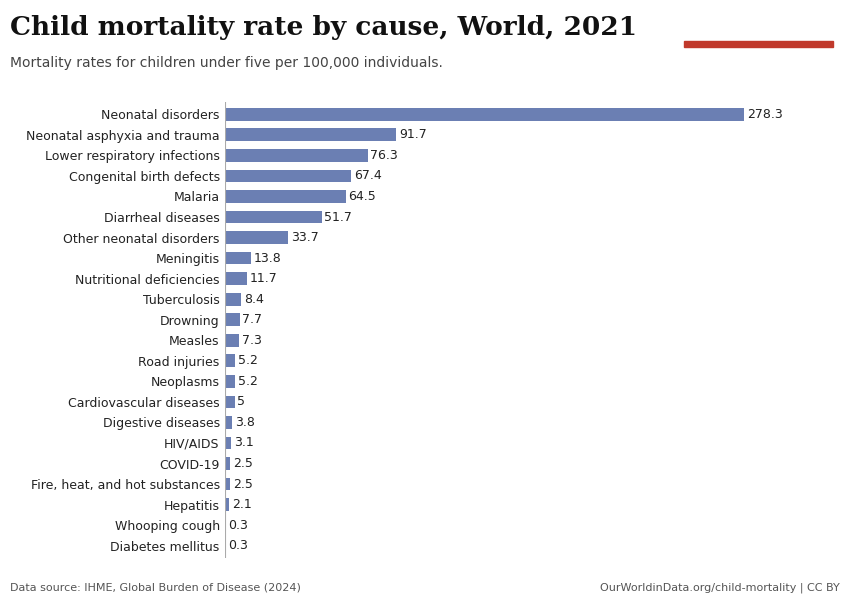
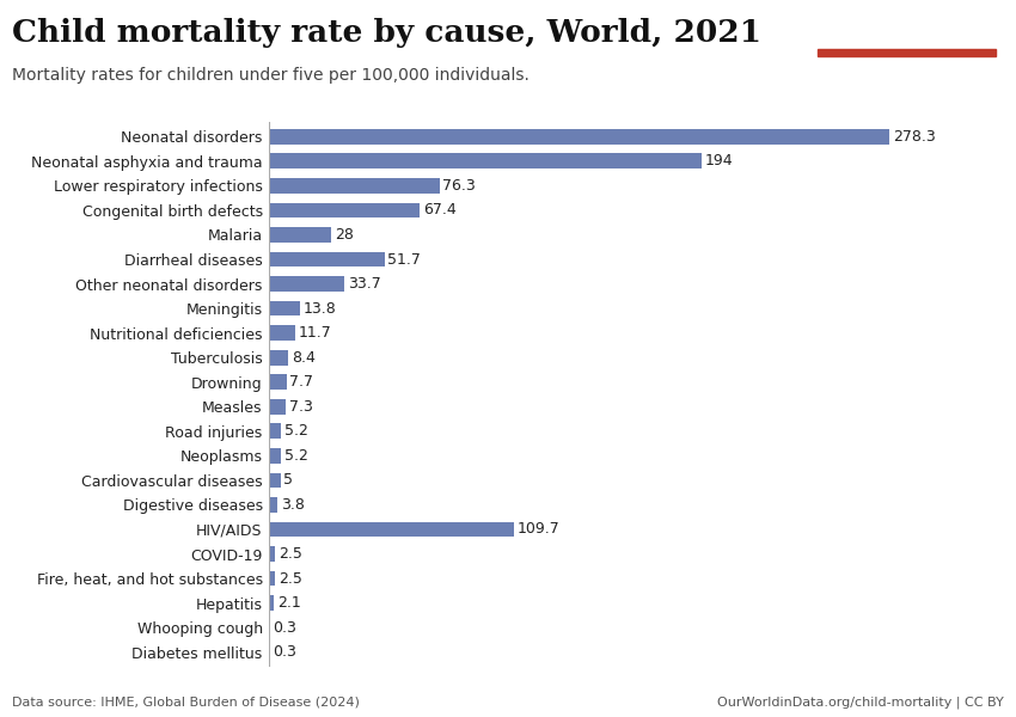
Neonatal asphyxia and trauma: 91.7 -> 194
Malaria: 64.5 -> 28
HIV/AIDS: 3.1 -> 109.7
